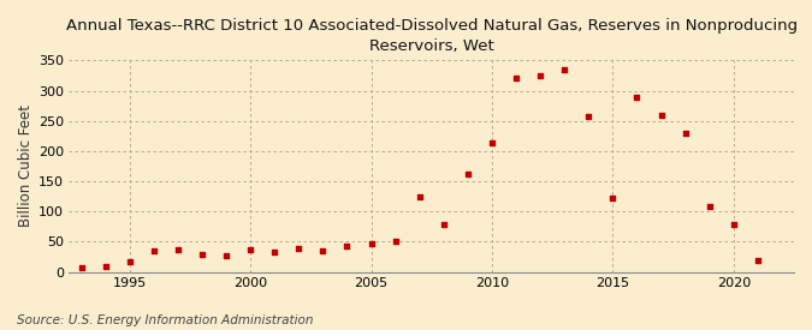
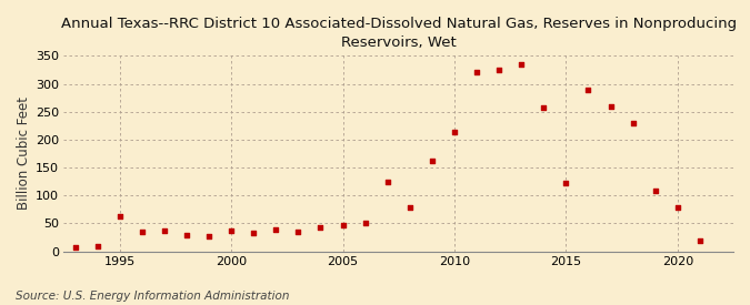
1995: 18 -> 62
